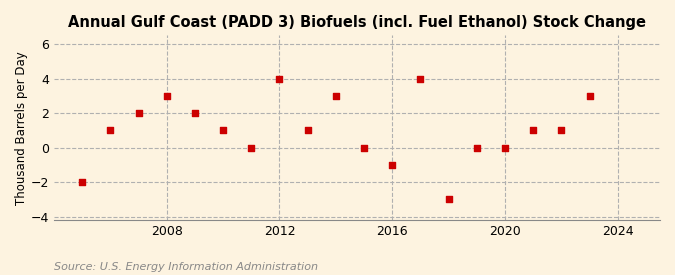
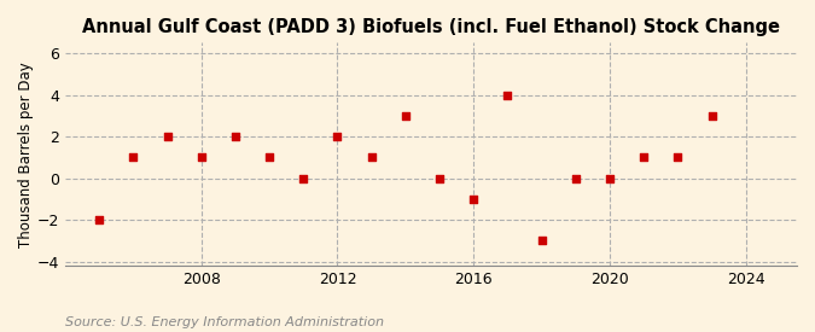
2008: 3 -> 1
2012: 4 -> 2
